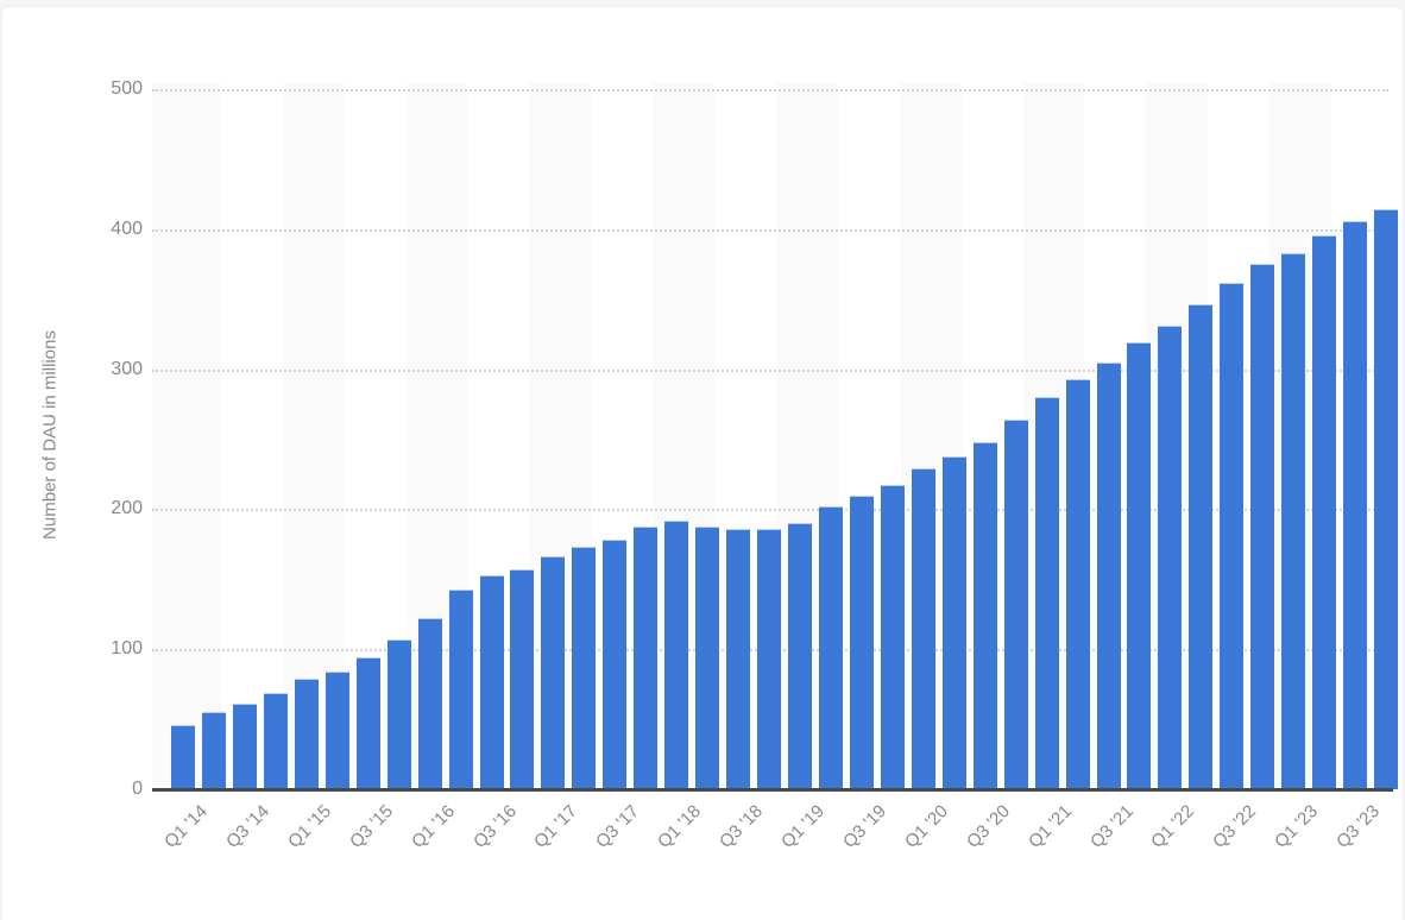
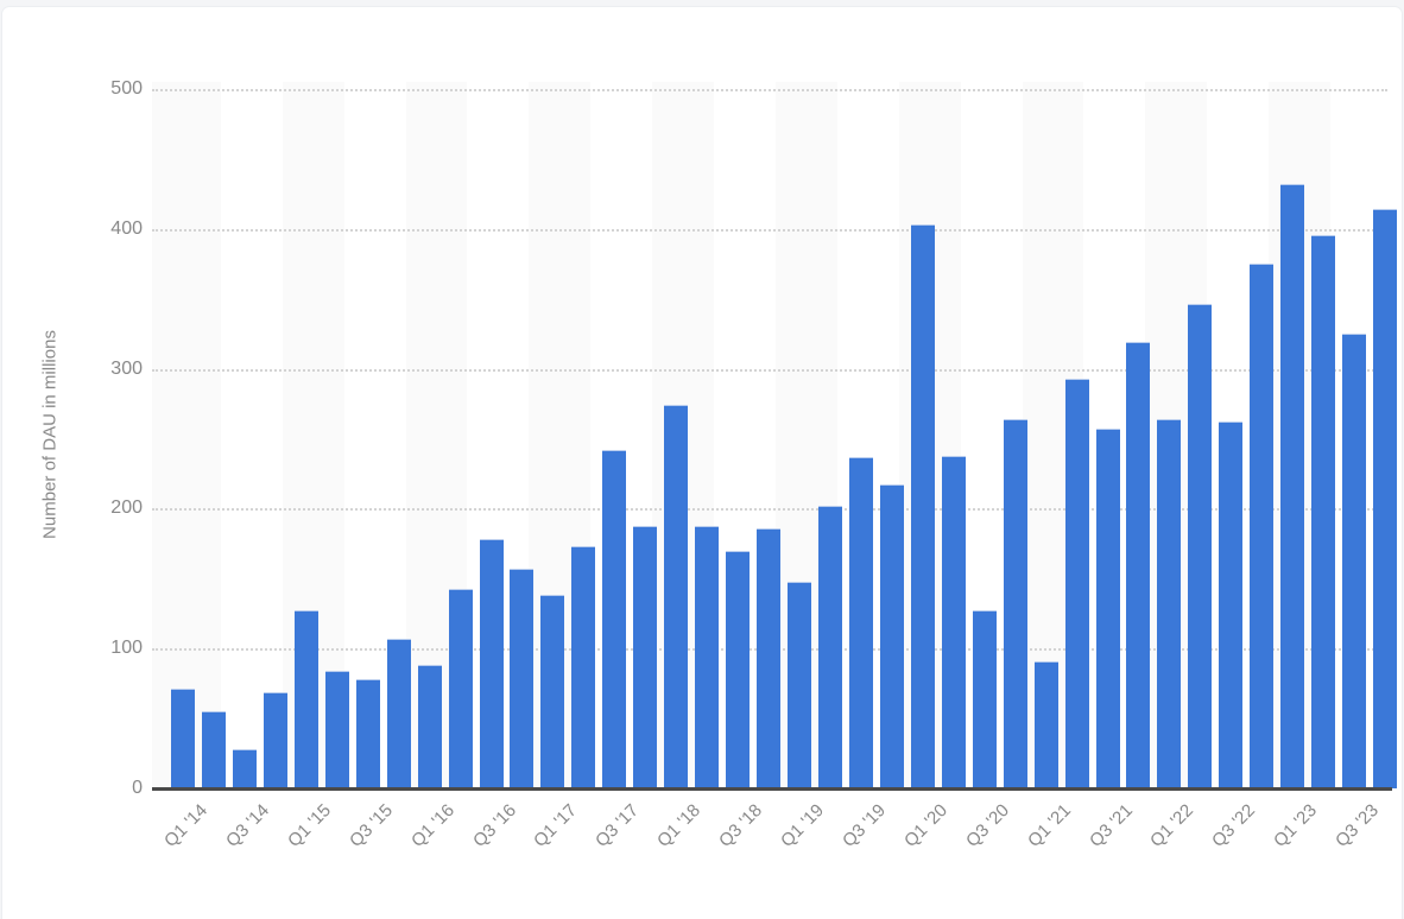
Q1 '14: 46 -> 71
Q3 '14: 61 -> 28
Q1 '15: 79 -> 127
Q3 '15: 94 -> 78
Q1 '16: 122 -> 88
Q3 '16: 153 -> 178
Q1 '17: 166 -> 138
Q3 '17: 178 -> 242
Q1 '18: 192 -> 274
Q3 '18: 186 -> 170
Q1 '19: 190 -> 148
Q3 '19: 210 -> 237
Q1 '20: 229 -> 403
Q3 '20: 248 -> 127
Q1 '21: 280 -> 91
Q3 '21: 305 -> 257
Q1 '22: 331 -> 264
Q3 '22: 362 -> 262
Q1 '23: 383 -> 432
Q3 '23: 406 -> 325
